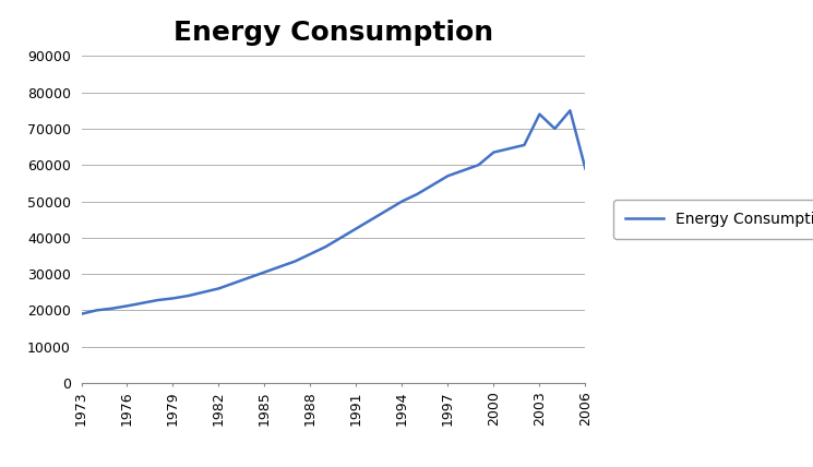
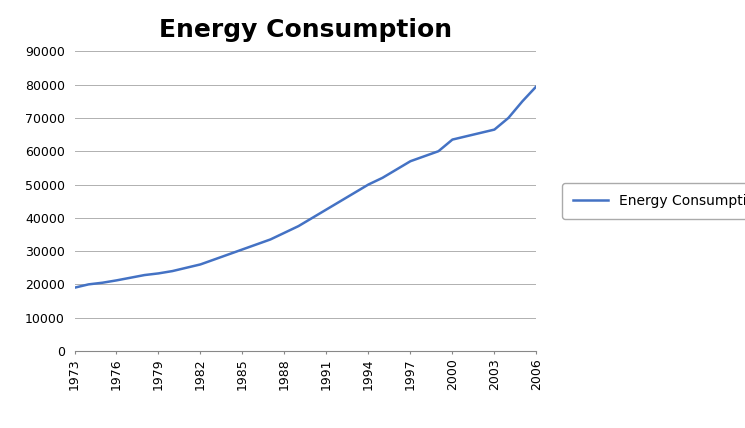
2003: 74000 -> 66500
2006: 59000 -> 79500
